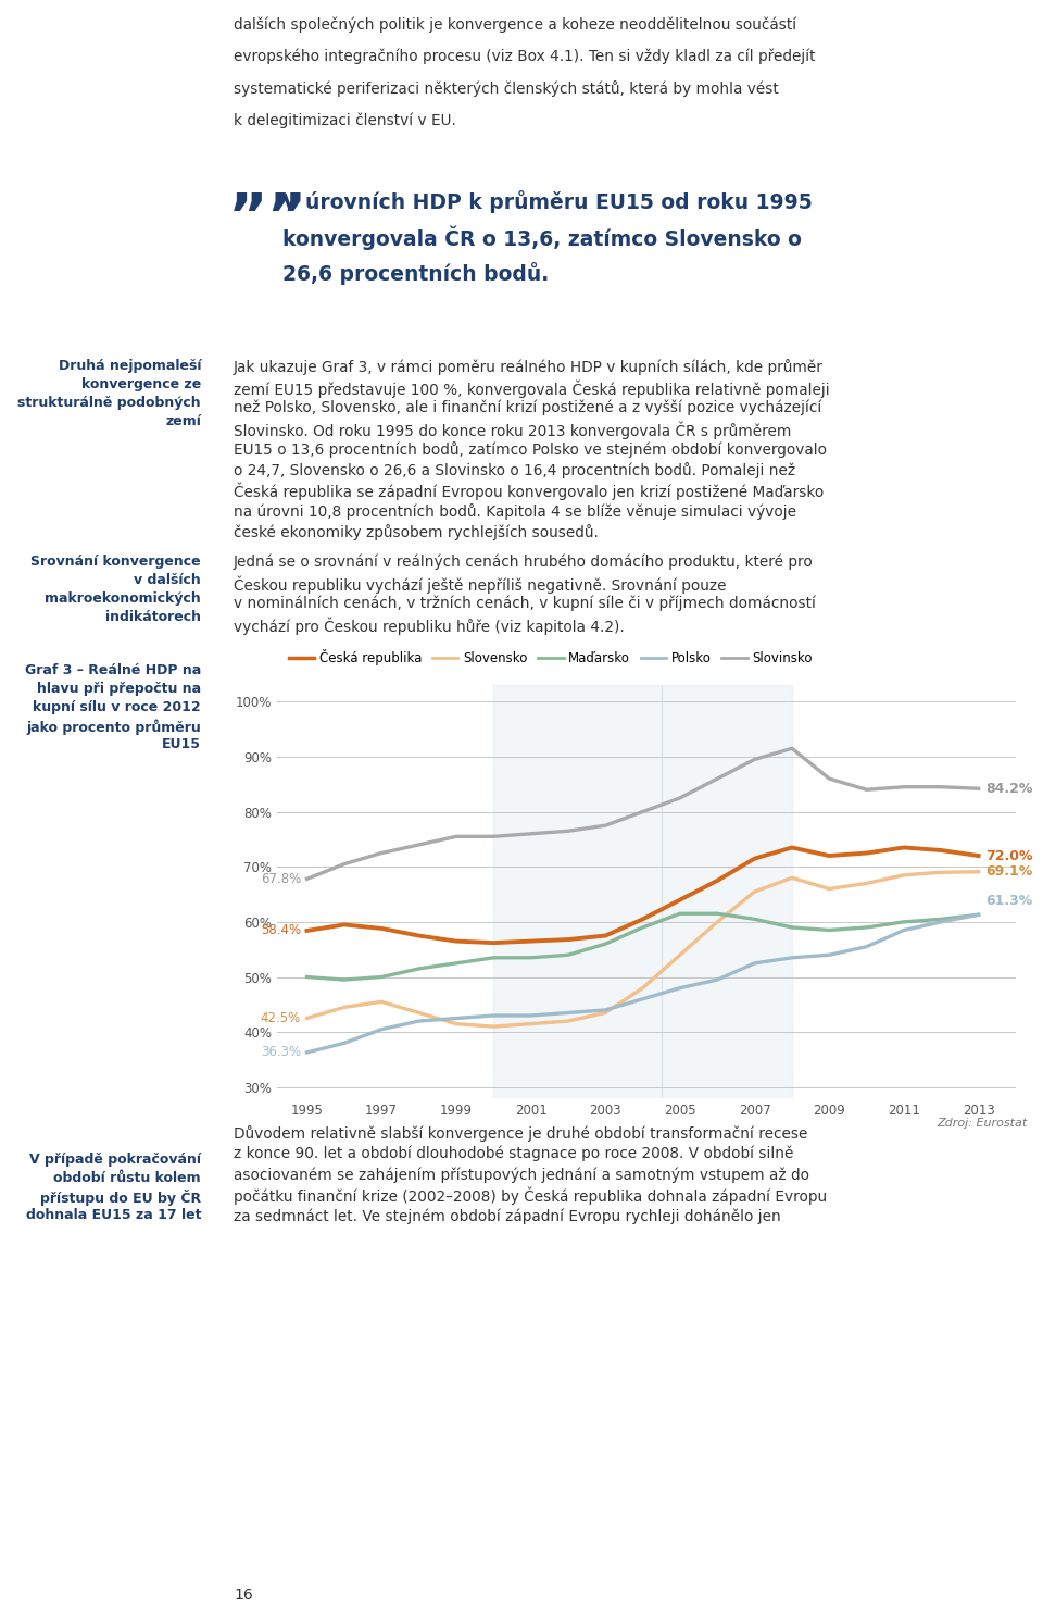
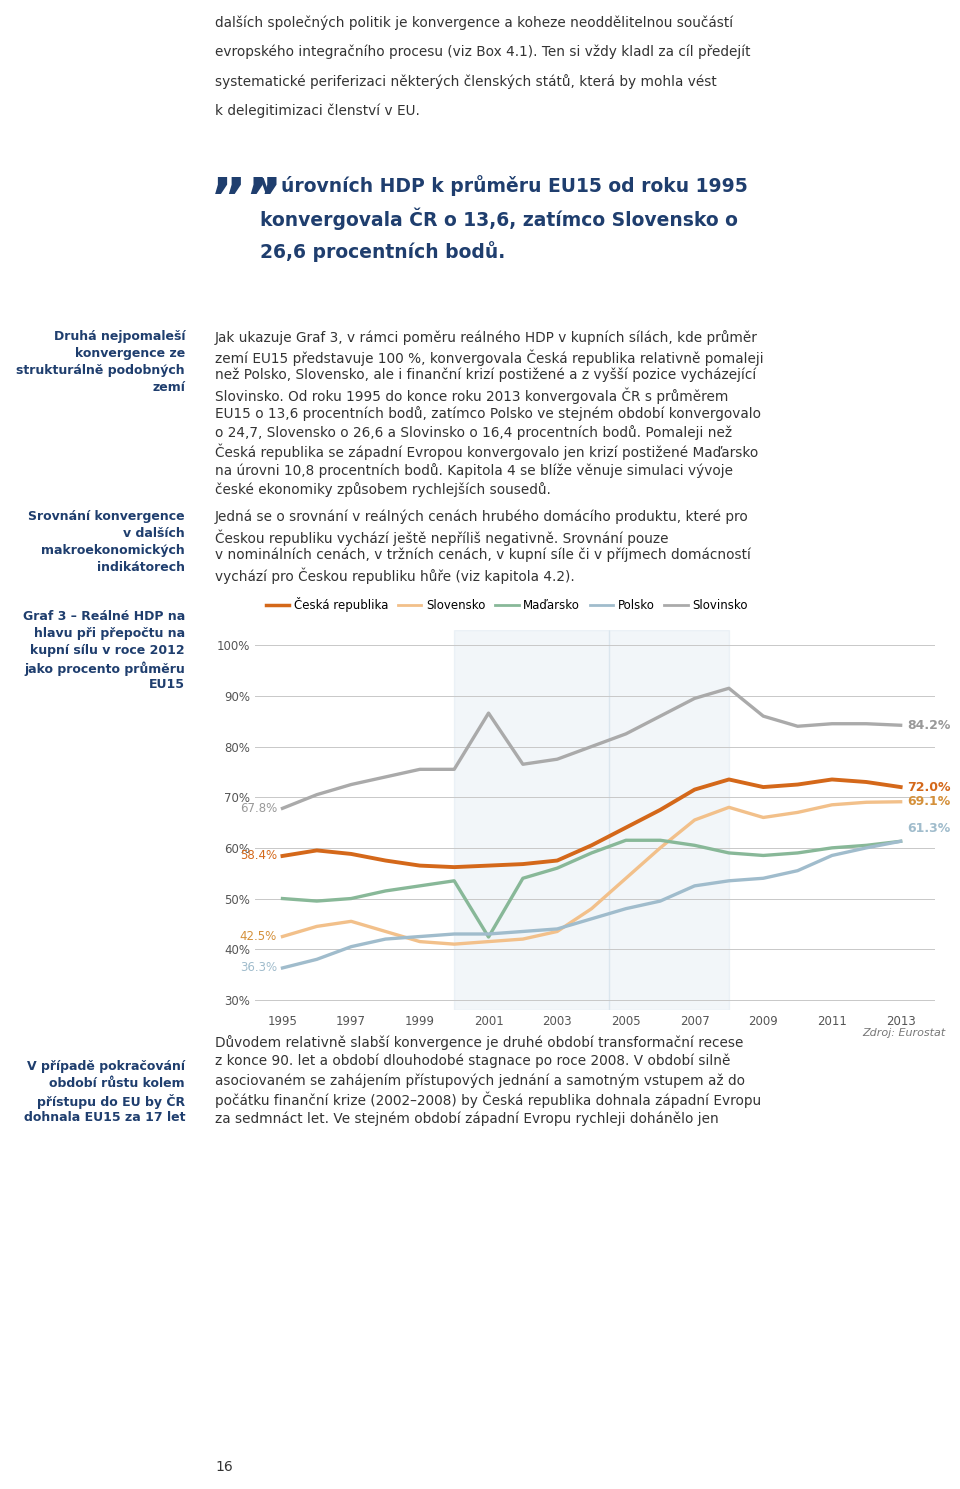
Maďarsko/2001: 53.5% -> 42.4%
Slovinsko/2001: 76.0% -> 86.6%
